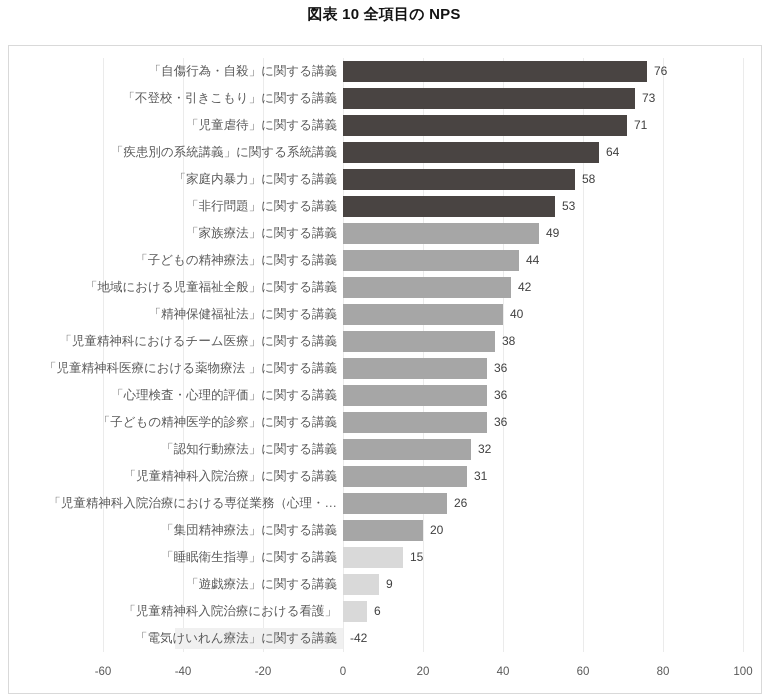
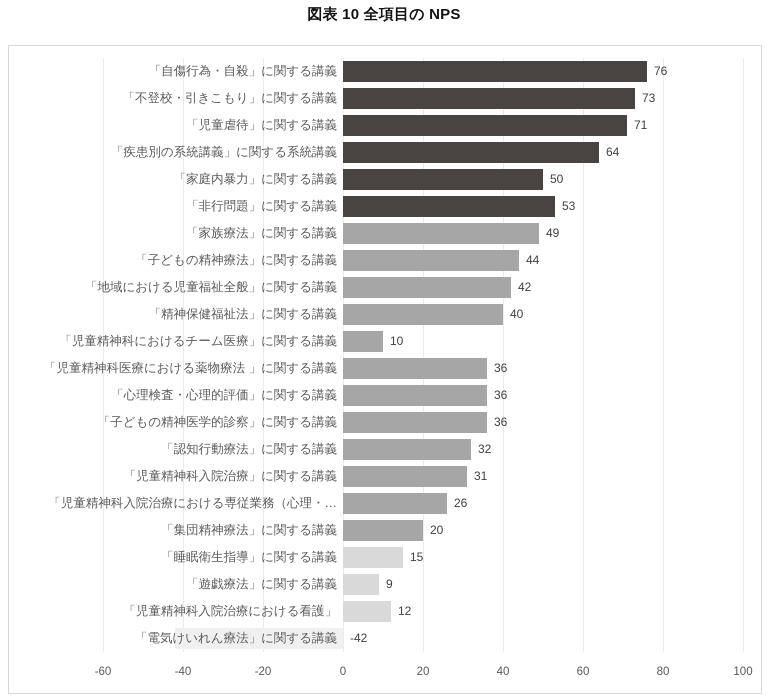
「家庭内暴力」に関する講義: 58 -> 50
「児童精神科におけるチーム医療」に関する講義: 38 -> 10
「児童精神科入院治療における看護」: 6 -> 12
